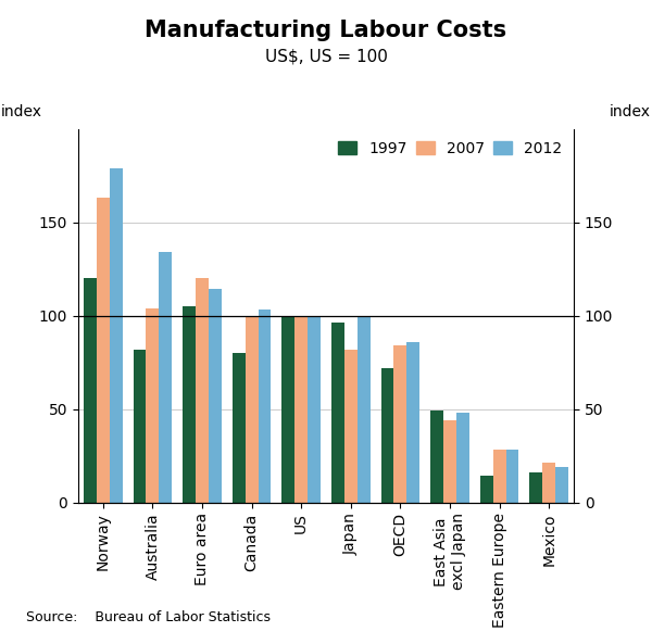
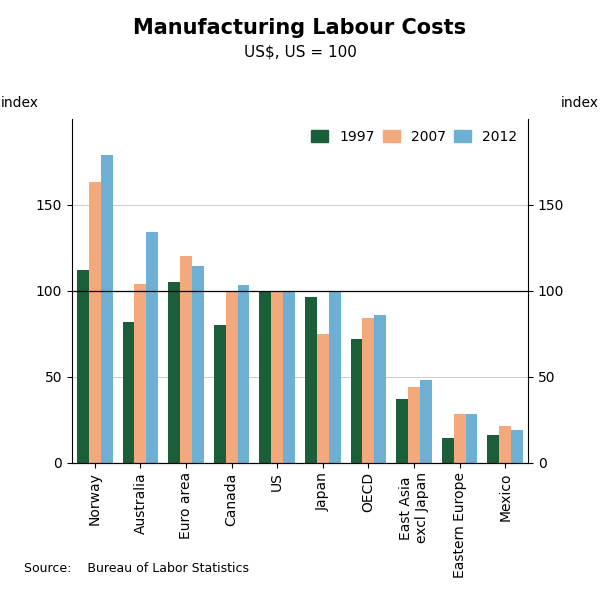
1997/Norway: 120 -> 112
2007/Japan: 82 -> 75
1997/East Asia excl Japan: 49 -> 37
